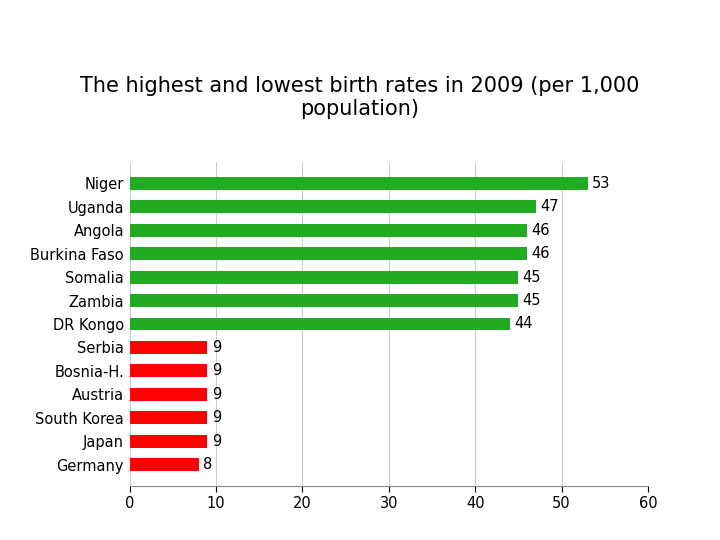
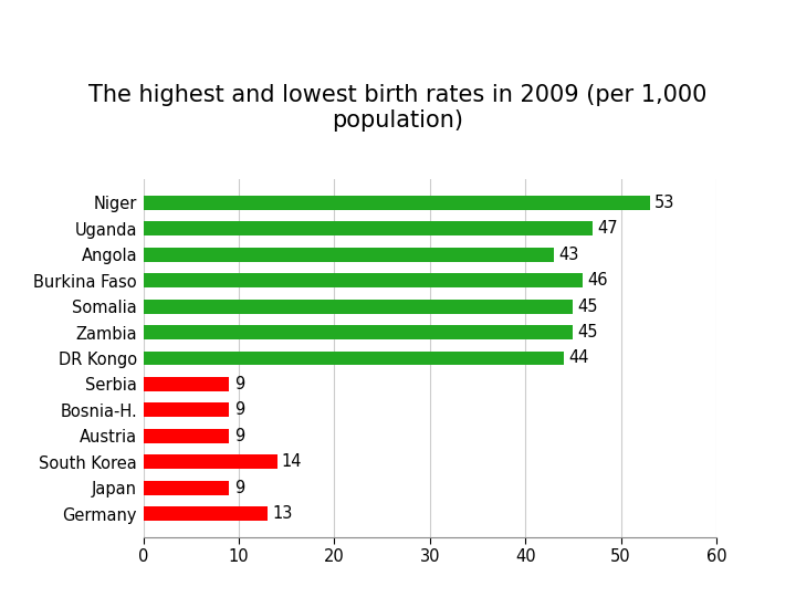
Angola: 46 -> 43
South Korea: 9 -> 14
Germany: 8 -> 13
